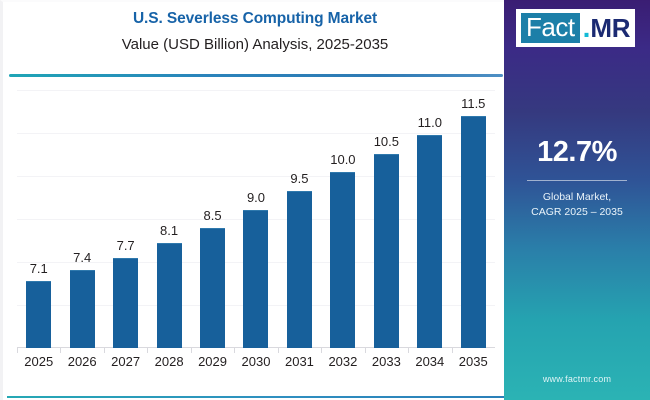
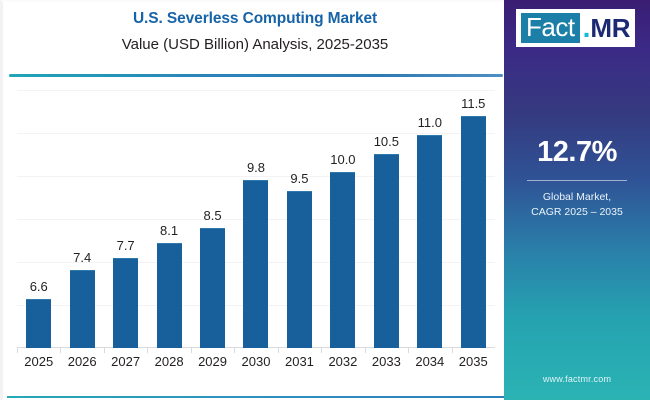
2025: 7.1 -> 6.6
2030: 9.0 -> 9.8
